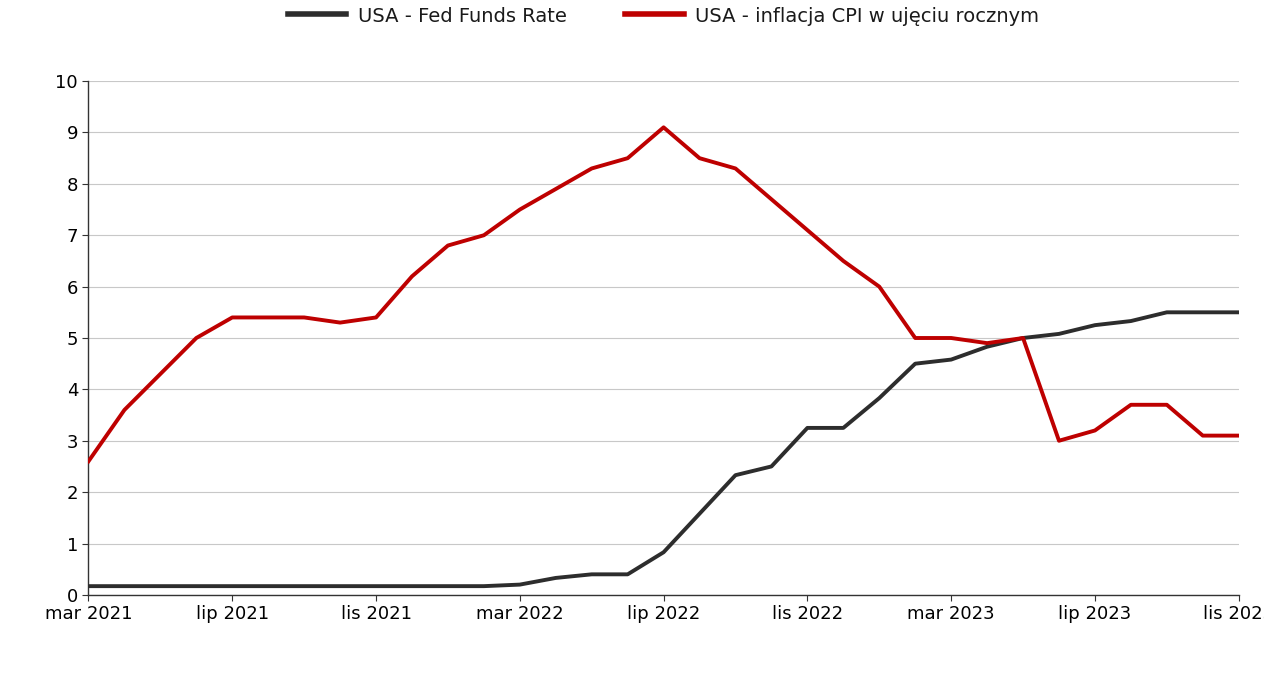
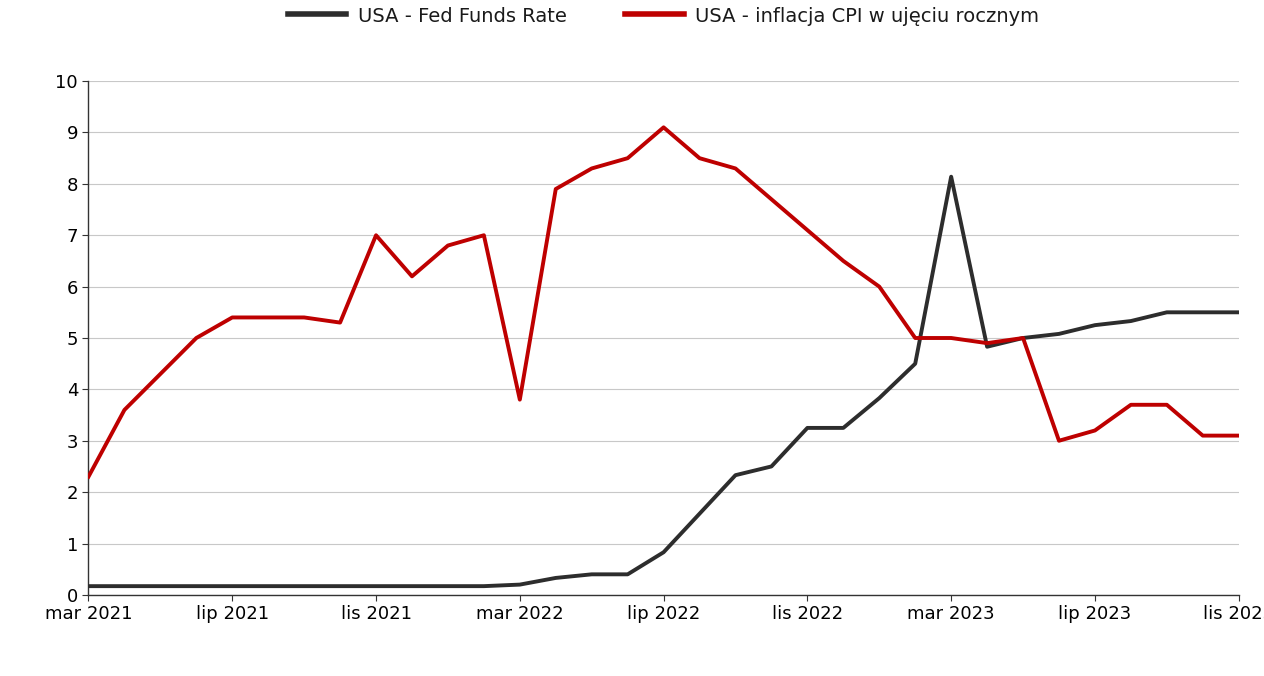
USA - inflacja CPI w ujęciu rocznym/mar 2021: 2.6 -> 2.3
USA - inflacja CPI w ujęciu rocznym/lis 2021: 5.4 -> 7.0
USA - inflacja CPI w ujęciu rocznym/mar 2022: 7.5 -> 3.8
USA - Fed Funds Rate/mar 2023: 4.58 -> 8.14
